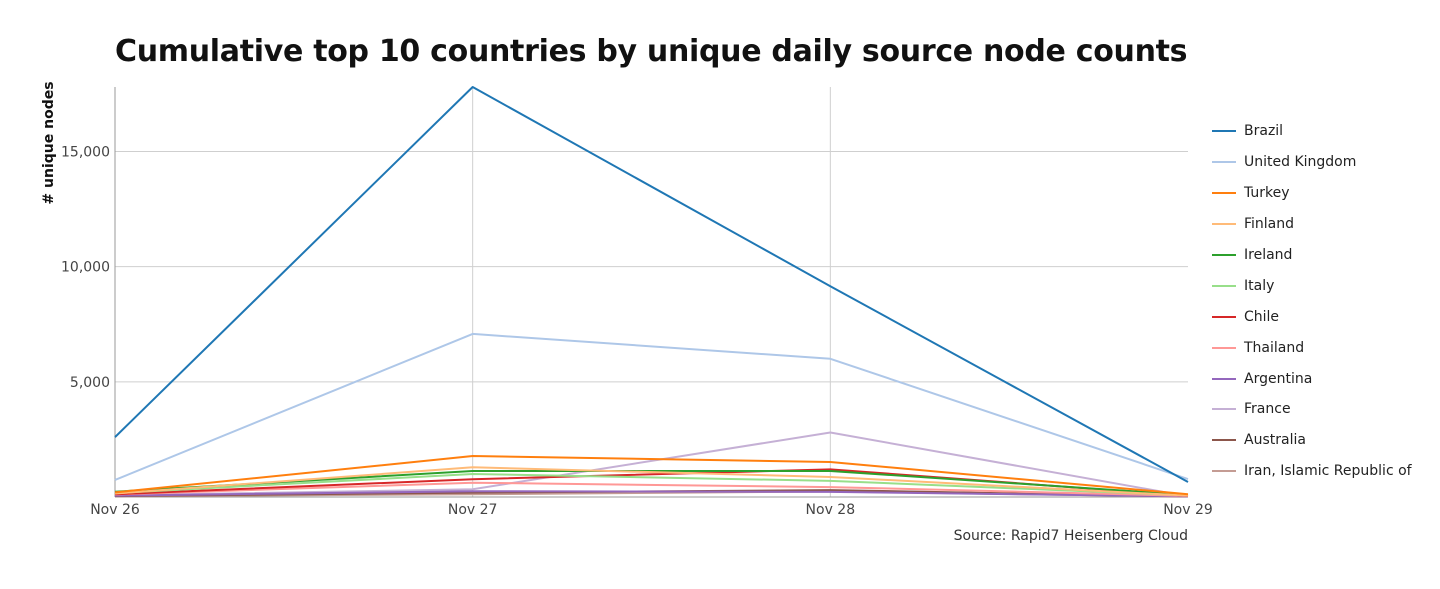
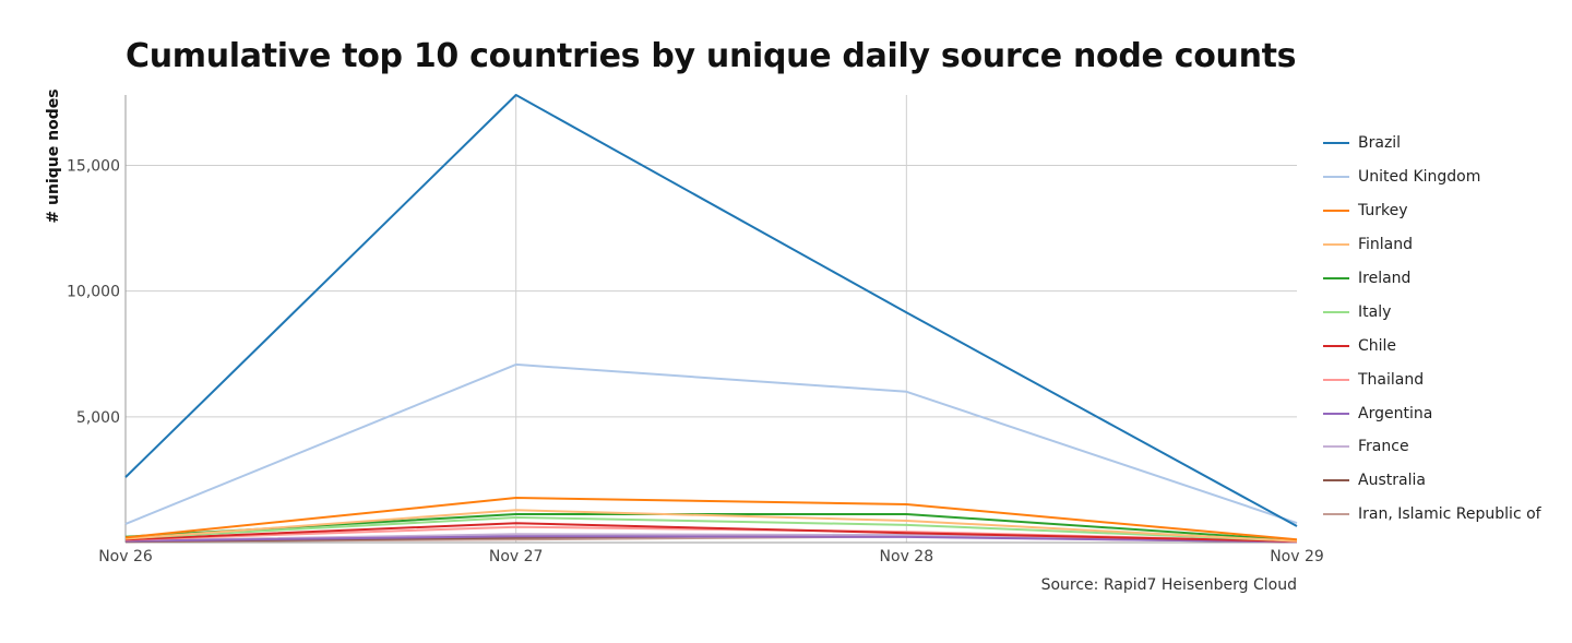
Chile/Nov 28: 1200 -> 400
France/Nov 28: 2800 -> 300
